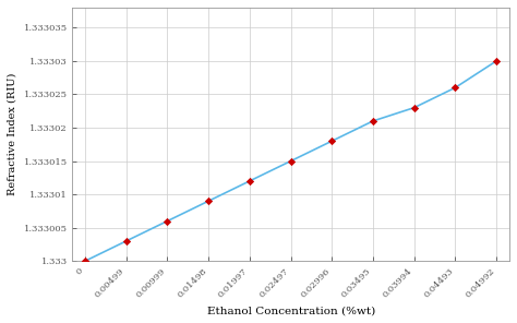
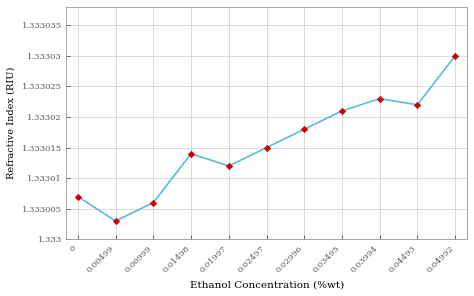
0: 1.333000 -> 1.333007
0.01498: 1.333009 -> 1.333014
0.04493: 1.333026 -> 1.333022
